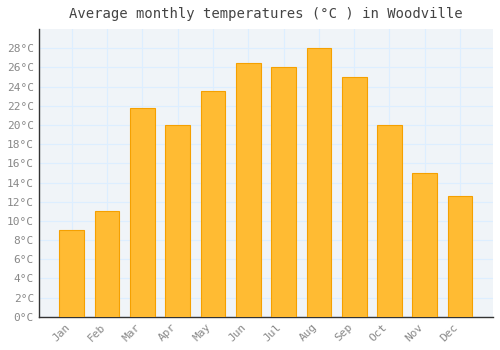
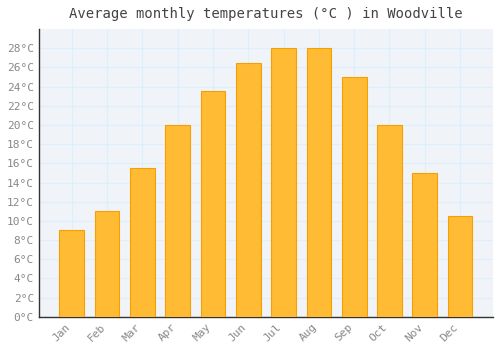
Mar: 21.8°C -> 15.5°C
Jul: 26.0°C -> 28.0°C
Dec: 12.6°C -> 10.5°C
